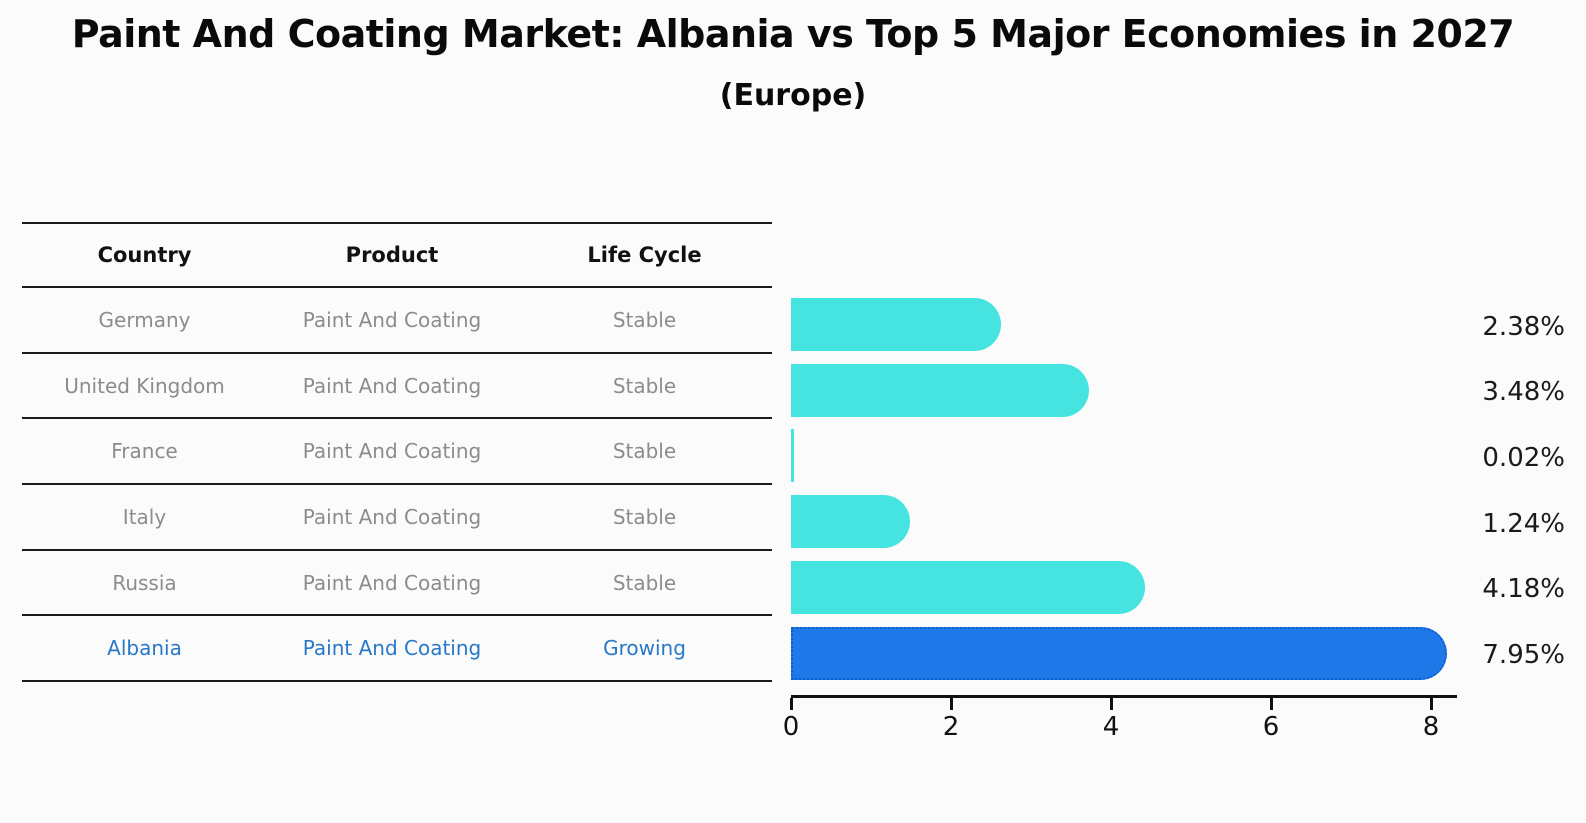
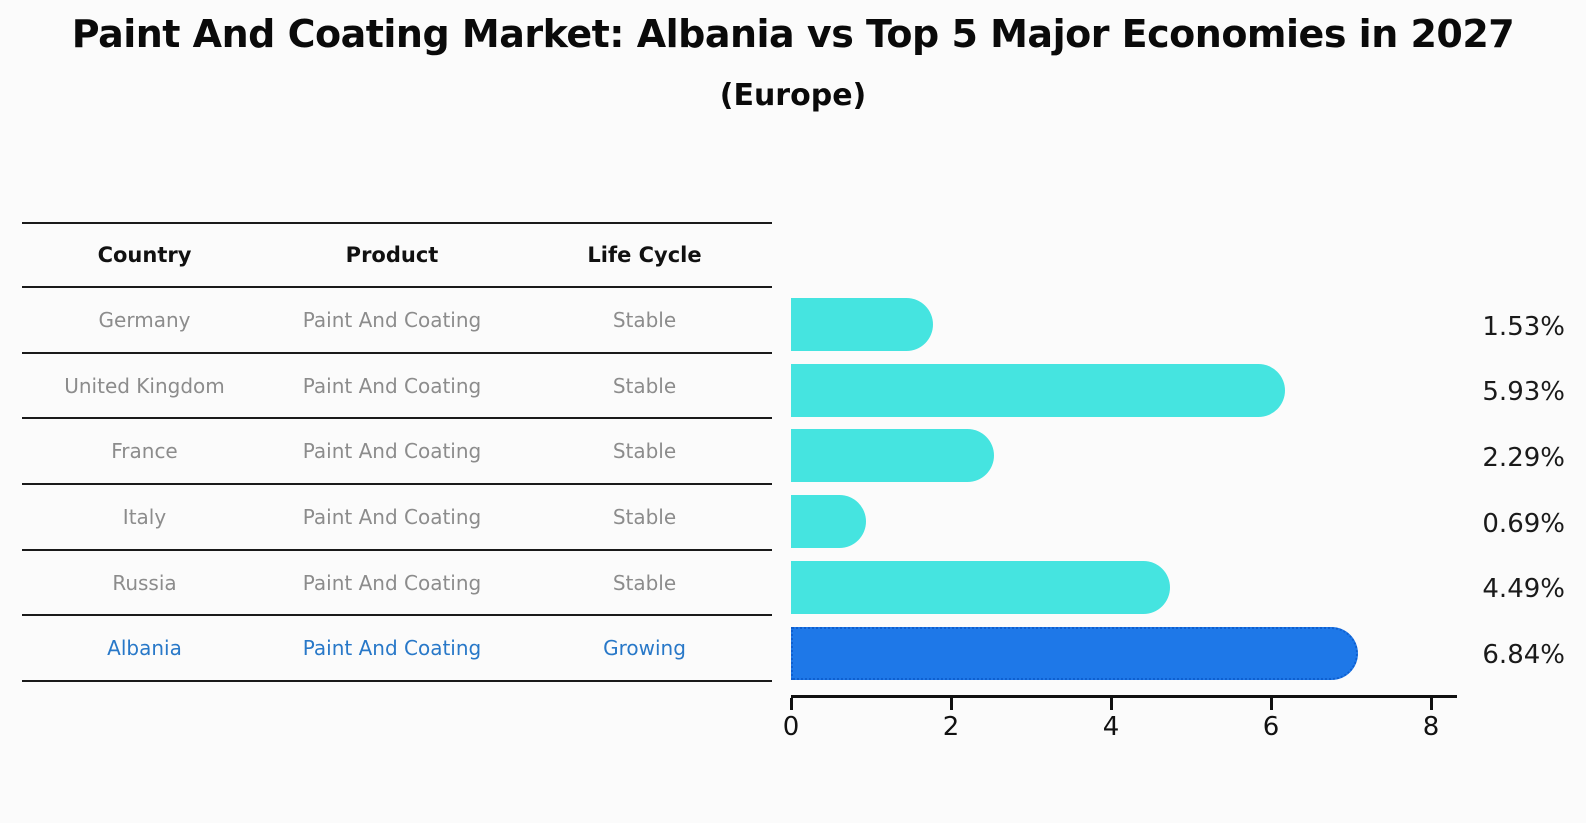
Germany: 2.38% -> 1.53%
United Kingdom: 3.48% -> 5.93%
France: 0.02% -> 2.29%
Italy: 1.24% -> 0.69%
Russia: 4.18% -> 4.49%
Albania: 7.95% -> 6.84%
